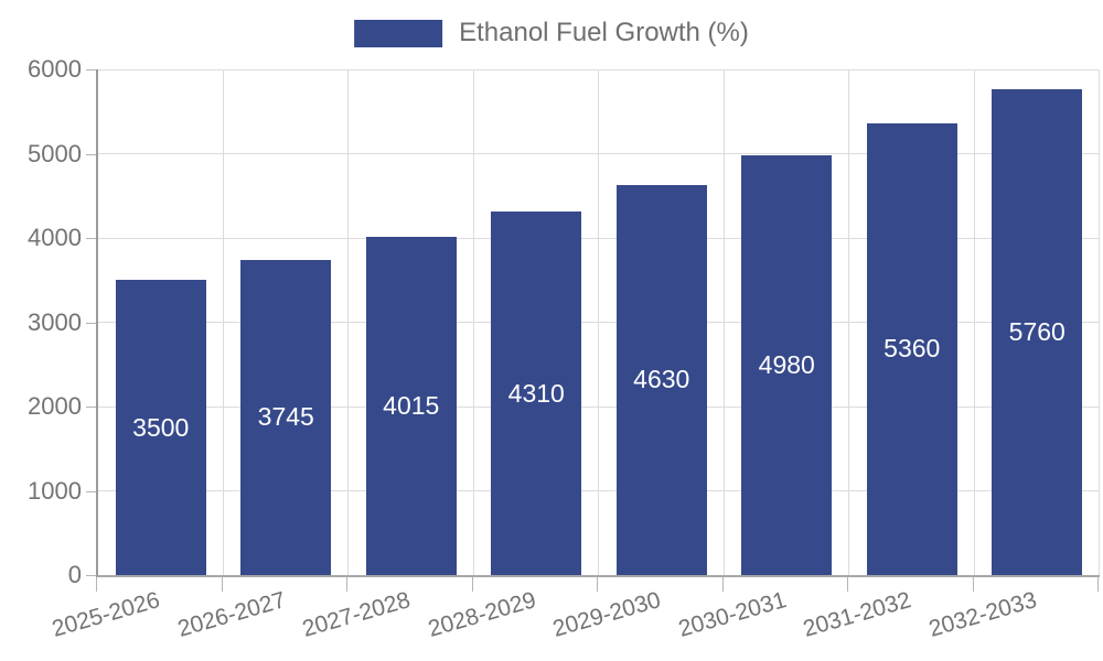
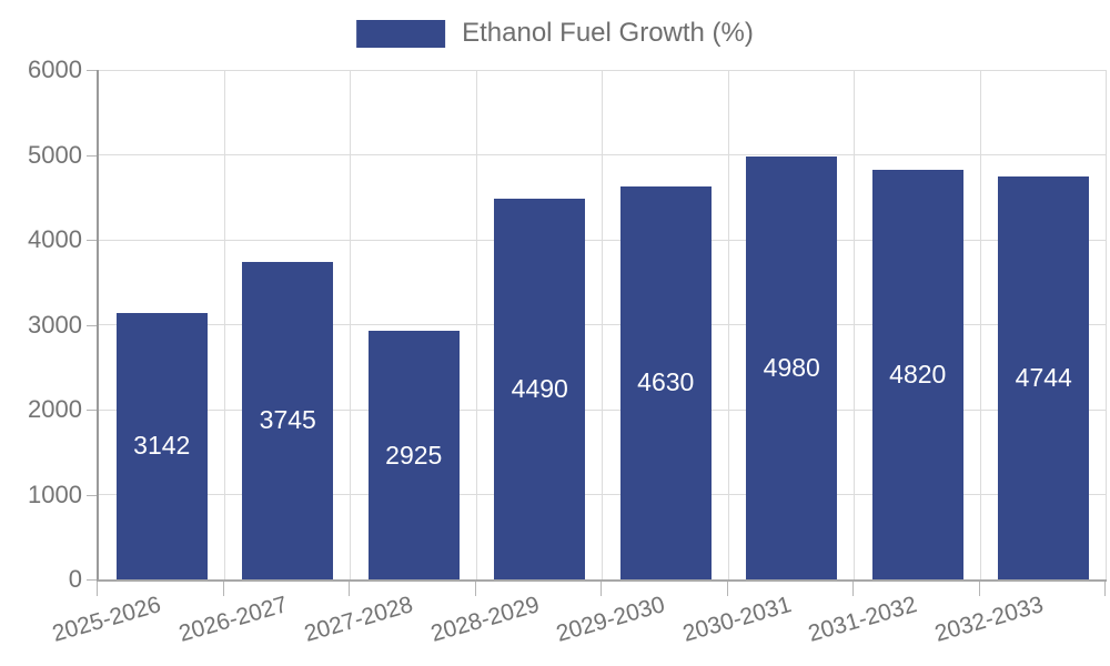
2025-2026: 3500 -> 3142
2027-2028: 4015 -> 2925
2028-2029: 4310 -> 4490
2031-2032: 5360 -> 4820
2032-2033: 5760 -> 4744
